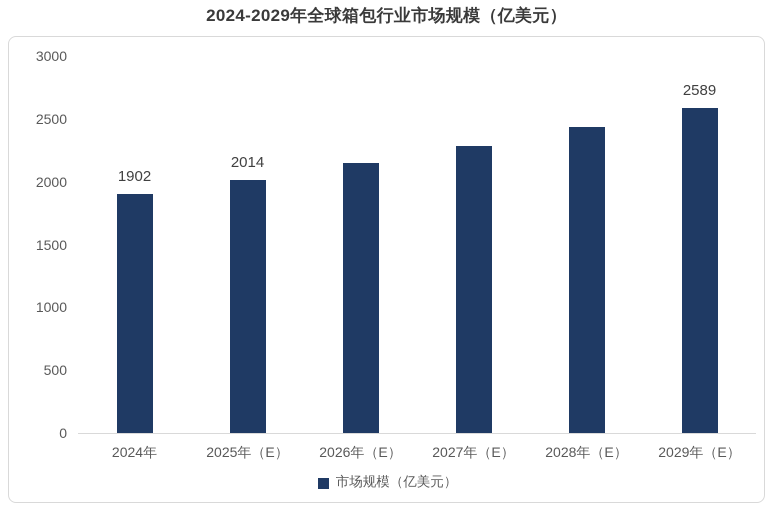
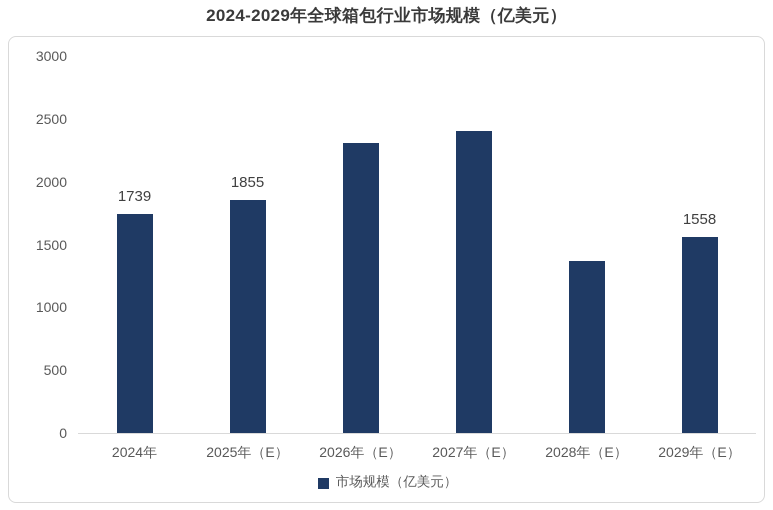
2024年: 1902 -> 1739
2025年（E）: 2014 -> 1855
2026年（E）: 2140 -> 2310
2027年（E）: 2280 -> 2400
2028年（E）: 2440 -> 1370
2029年（E）: 2589 -> 1558
